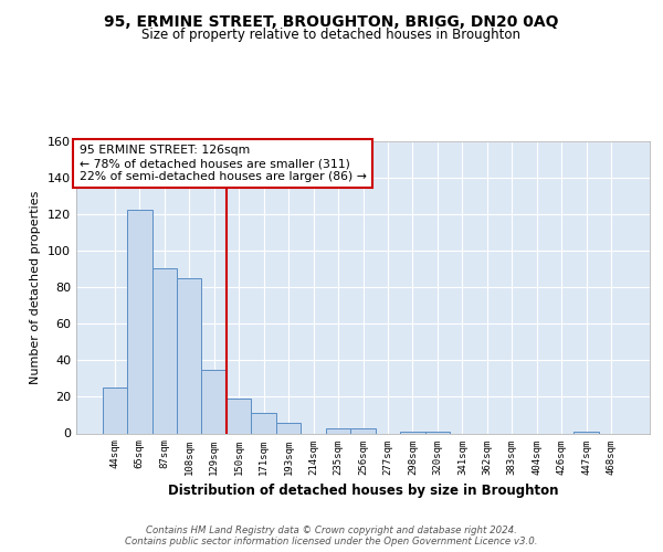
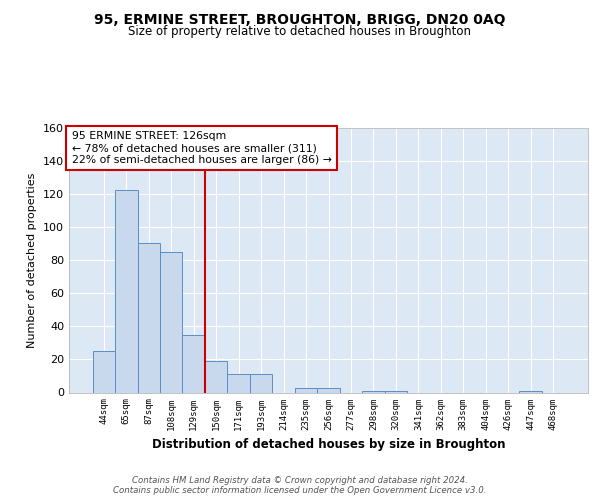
193sqm: 6 -> 11
